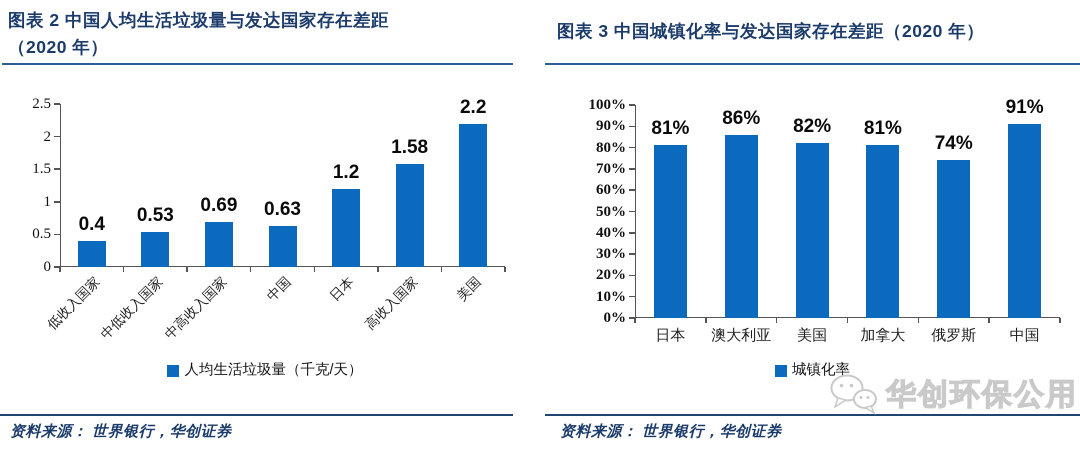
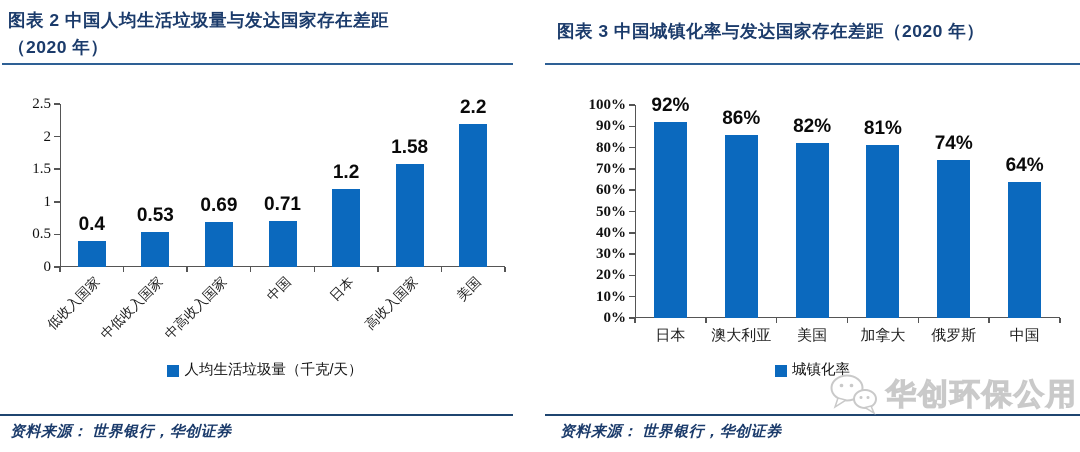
图表 2 中国人均生活垃圾量与发达国家存在差距（2020 年）/中国: 0.63 -> 0.71
图表 3 中国城镇化率与发达国家存在差距（2020 年）/日本: 81% -> 92%
图表 3 中国城镇化率与发达国家存在差距（2020 年）/中国: 91% -> 64%
